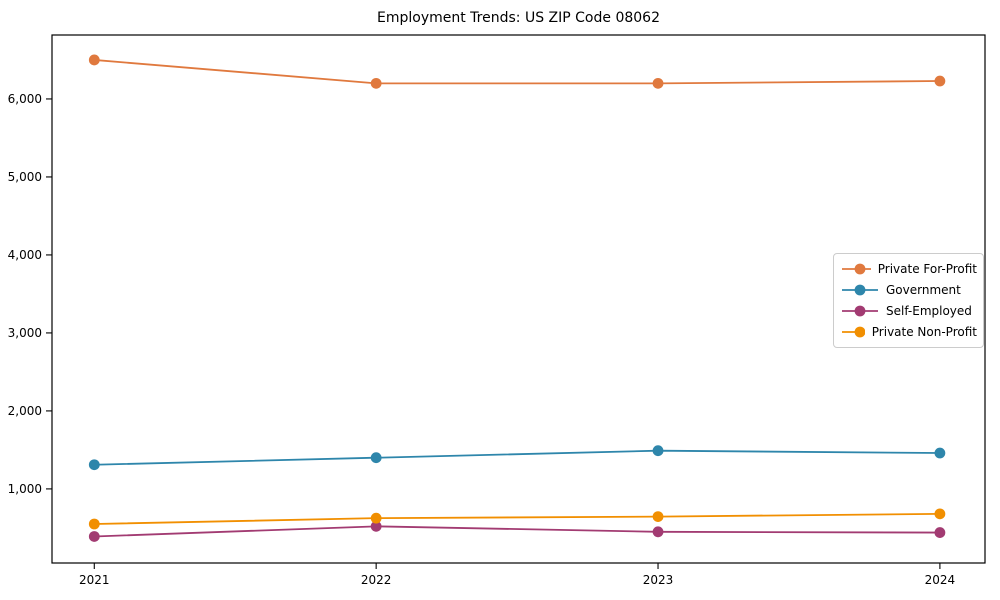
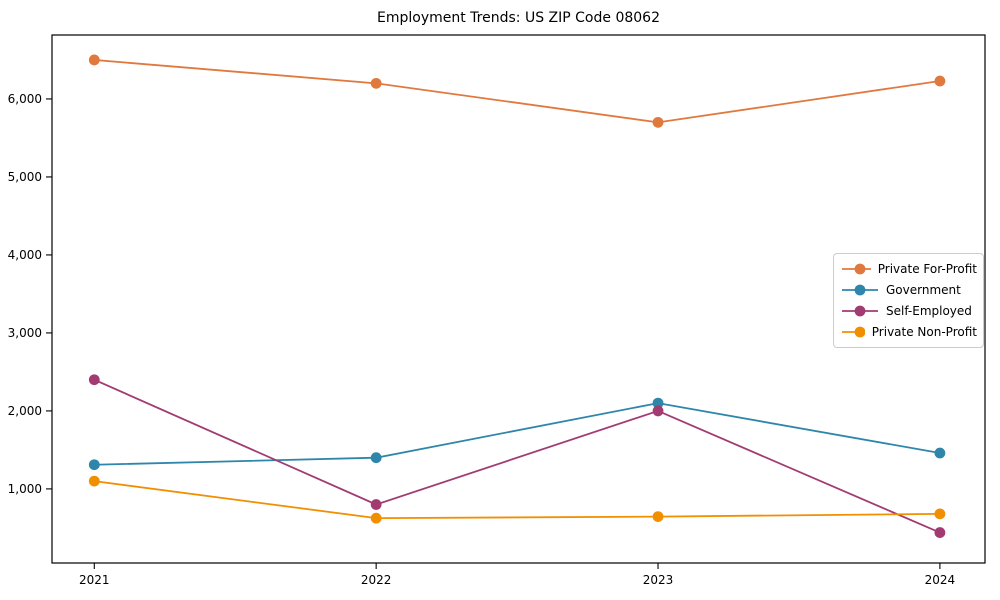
Self-Employed/2021: 400 -> 2400
Private Non-Profit/2021: 600 -> 1100
Self-Employed/2022: 500 -> 800
Private For-Profit/2023: 6200 -> 5700
Government/2023: 1500 -> 2100
Self-Employed/2023: 400 -> 2000
